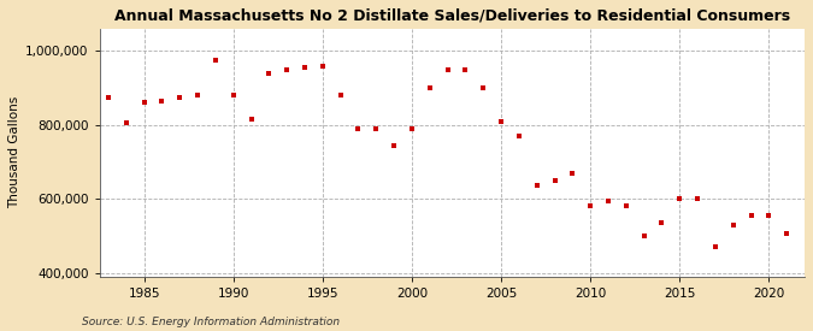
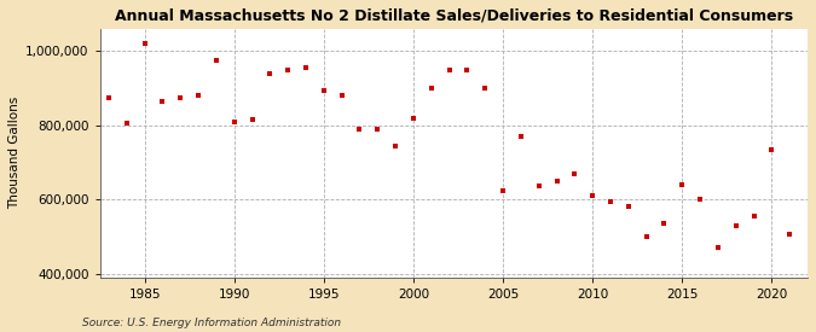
1985: 860,000 -> 1,020,000
1990: 880,000 -> 810,000
1995: 960,000 -> 895,000
2000: 790,000 -> 820,000
2005: 810,000 -> 625,000
2010: 580,000 -> 610,000
2015: 600,000 -> 640,000
2020: 555,000 -> 735,000
